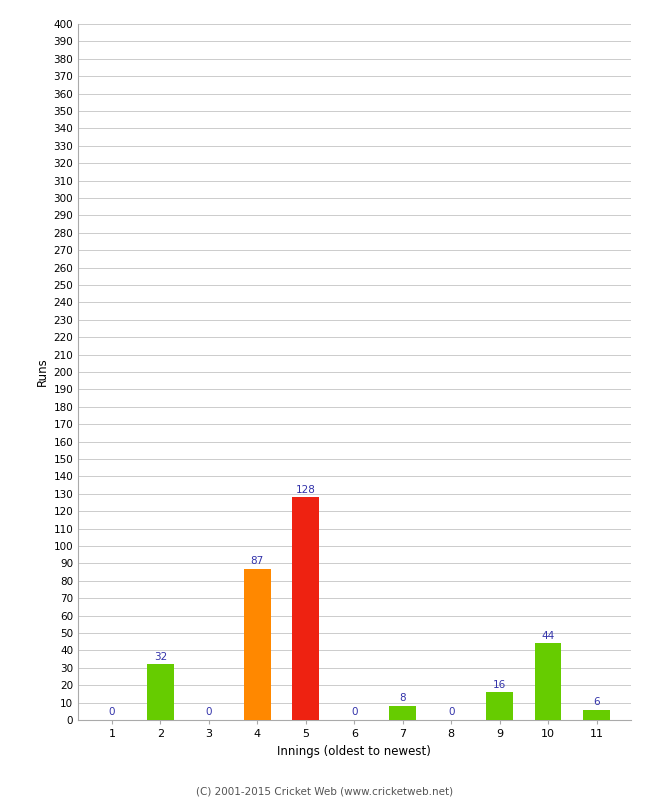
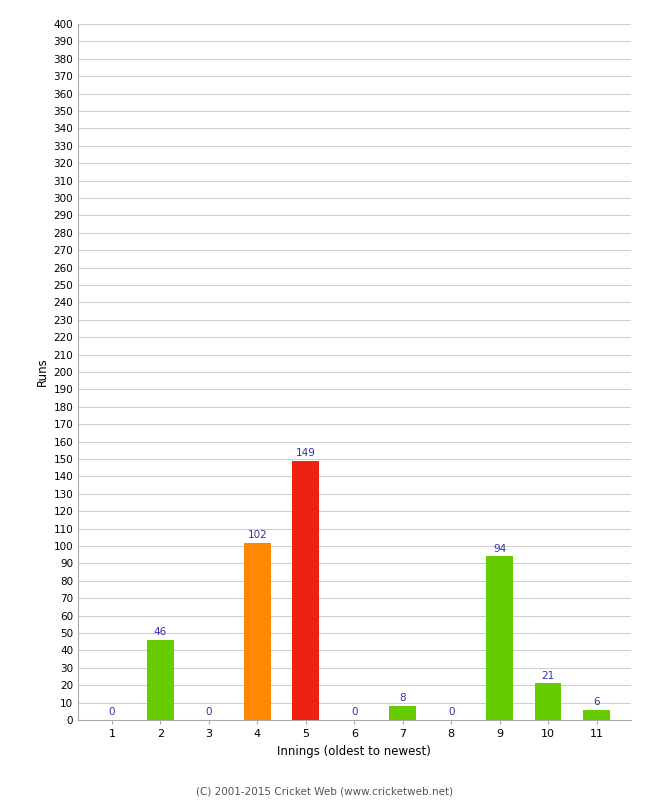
2: 32 -> 46
4: 87 -> 102
5: 128 -> 149
9: 16 -> 94
10: 44 -> 21
